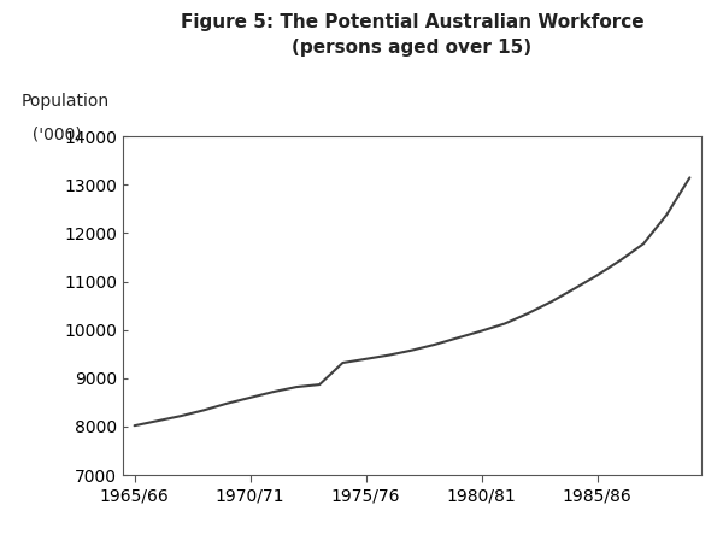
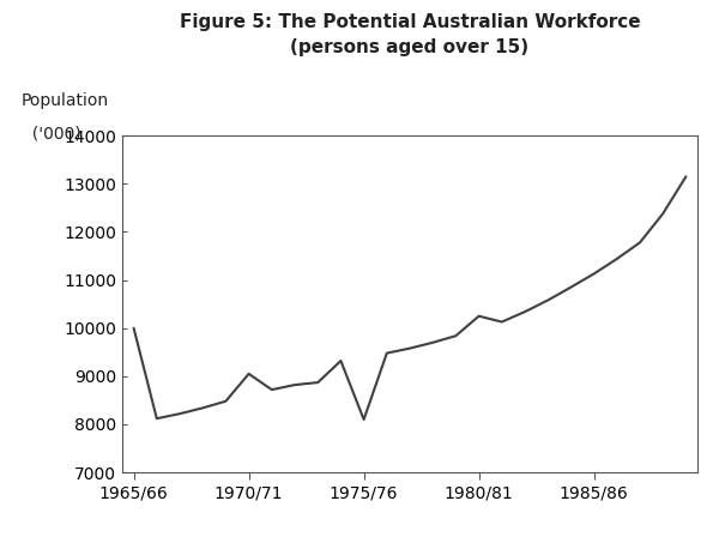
1965/66: 8020 -> 10000
1970/71: 8600 -> 9050
1975/76: 9400 -> 8100
1980/81: 9980 -> 10250
